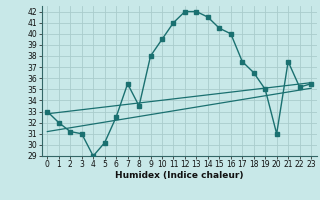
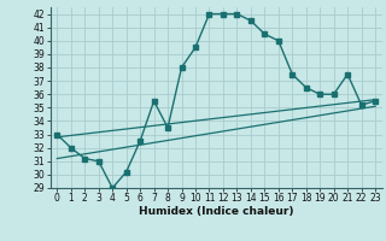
11: 41.0 -> 42.0
19: 35.0 -> 36.0
20: 31.0 -> 36.0
